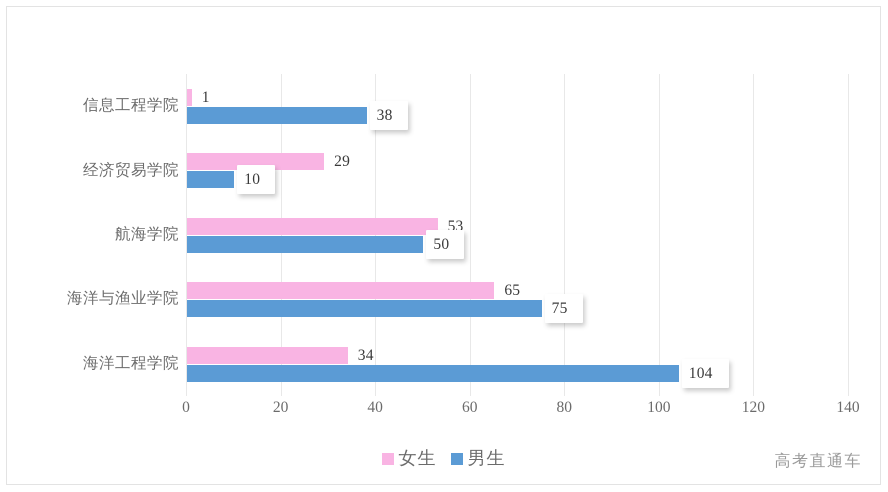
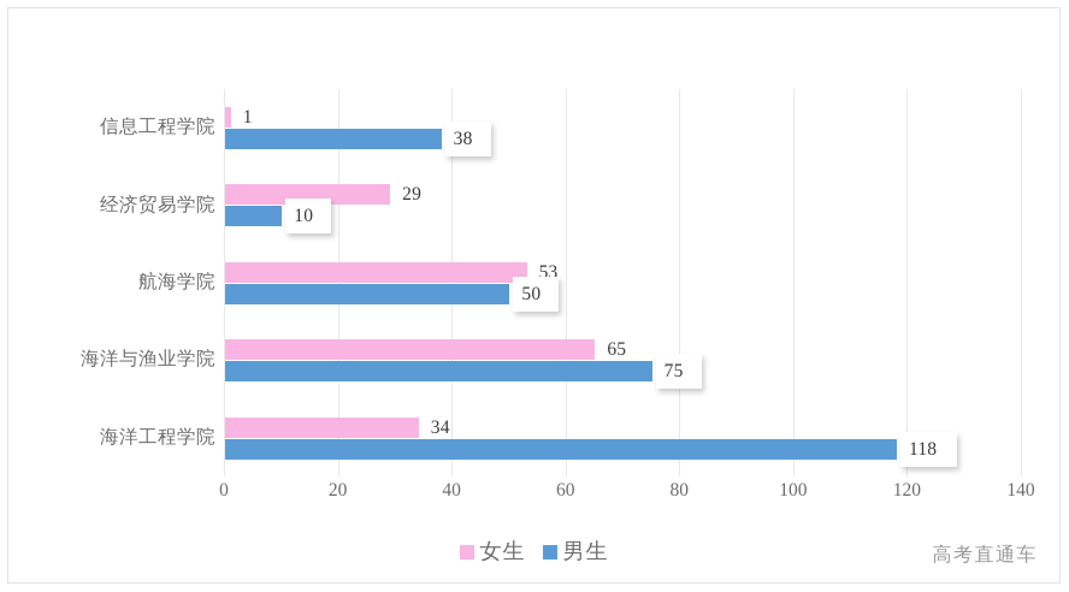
男生/海洋工程学院: 104 -> 118
